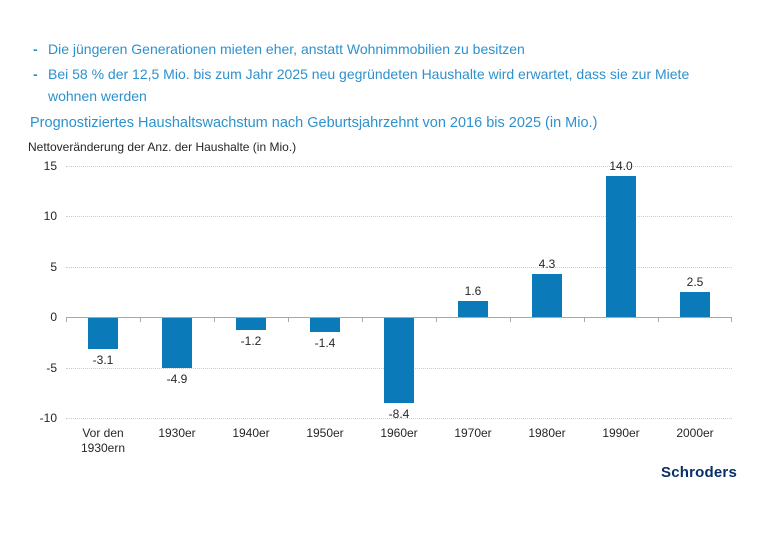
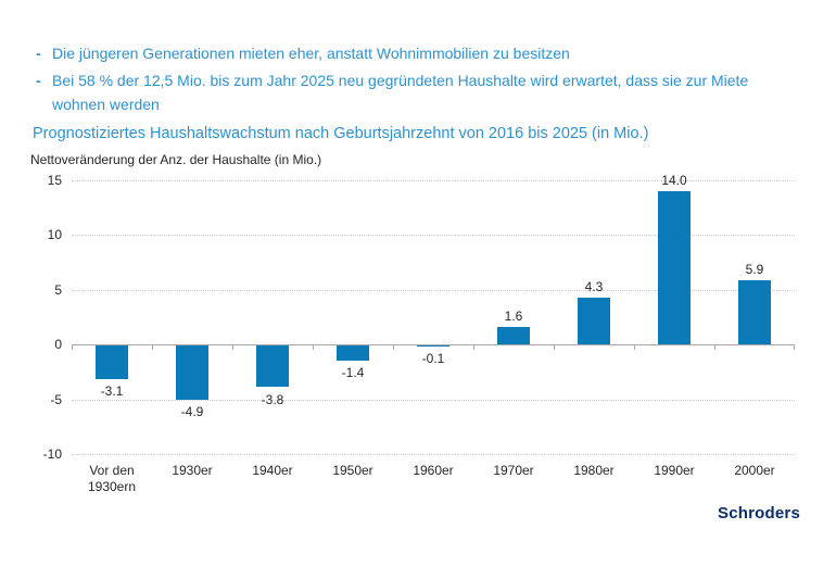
1940er: -1.2 -> -3.8
1960er: -8.4 -> -0.1
2000er: 2.5 -> 5.9
